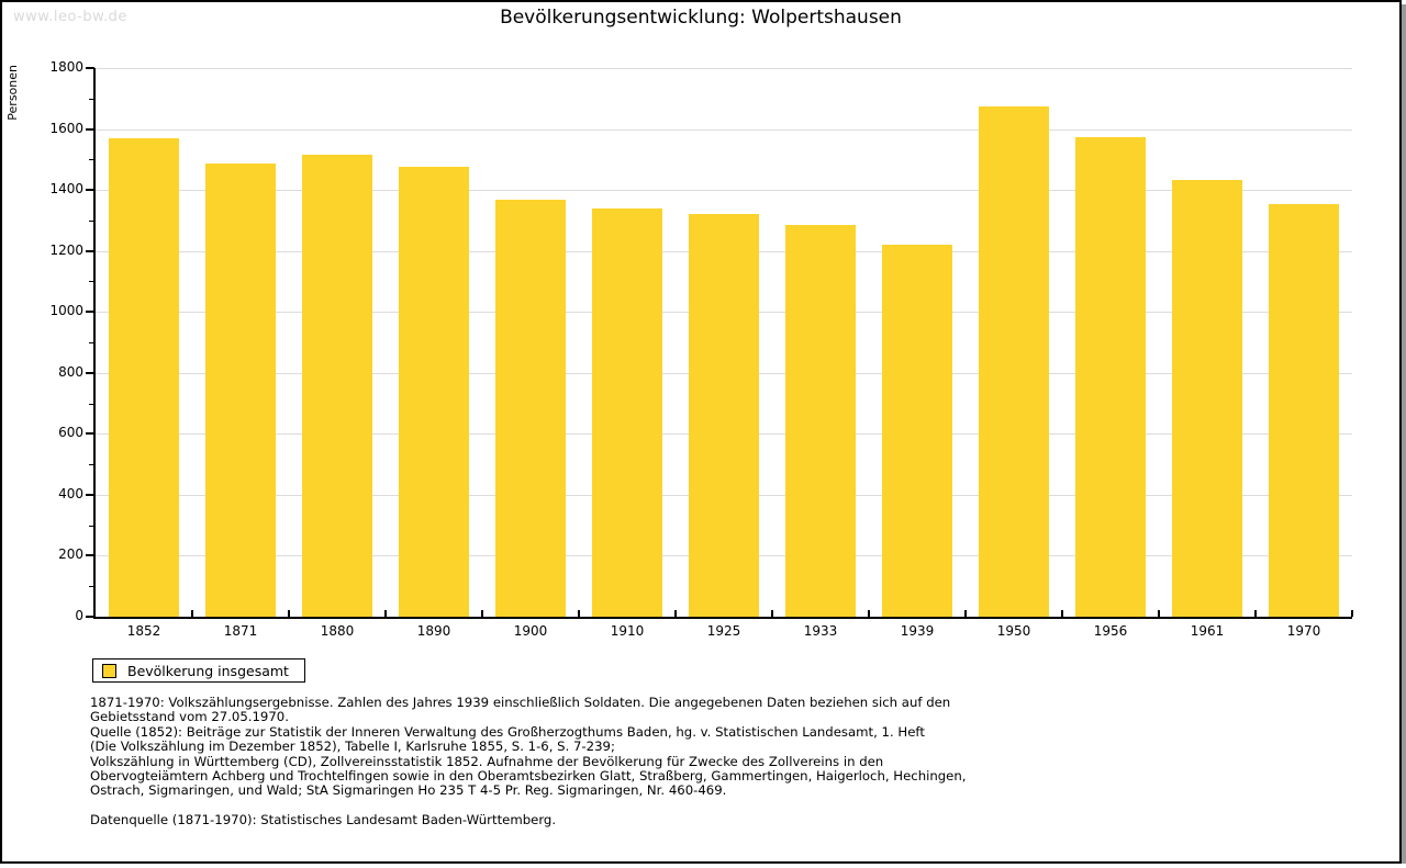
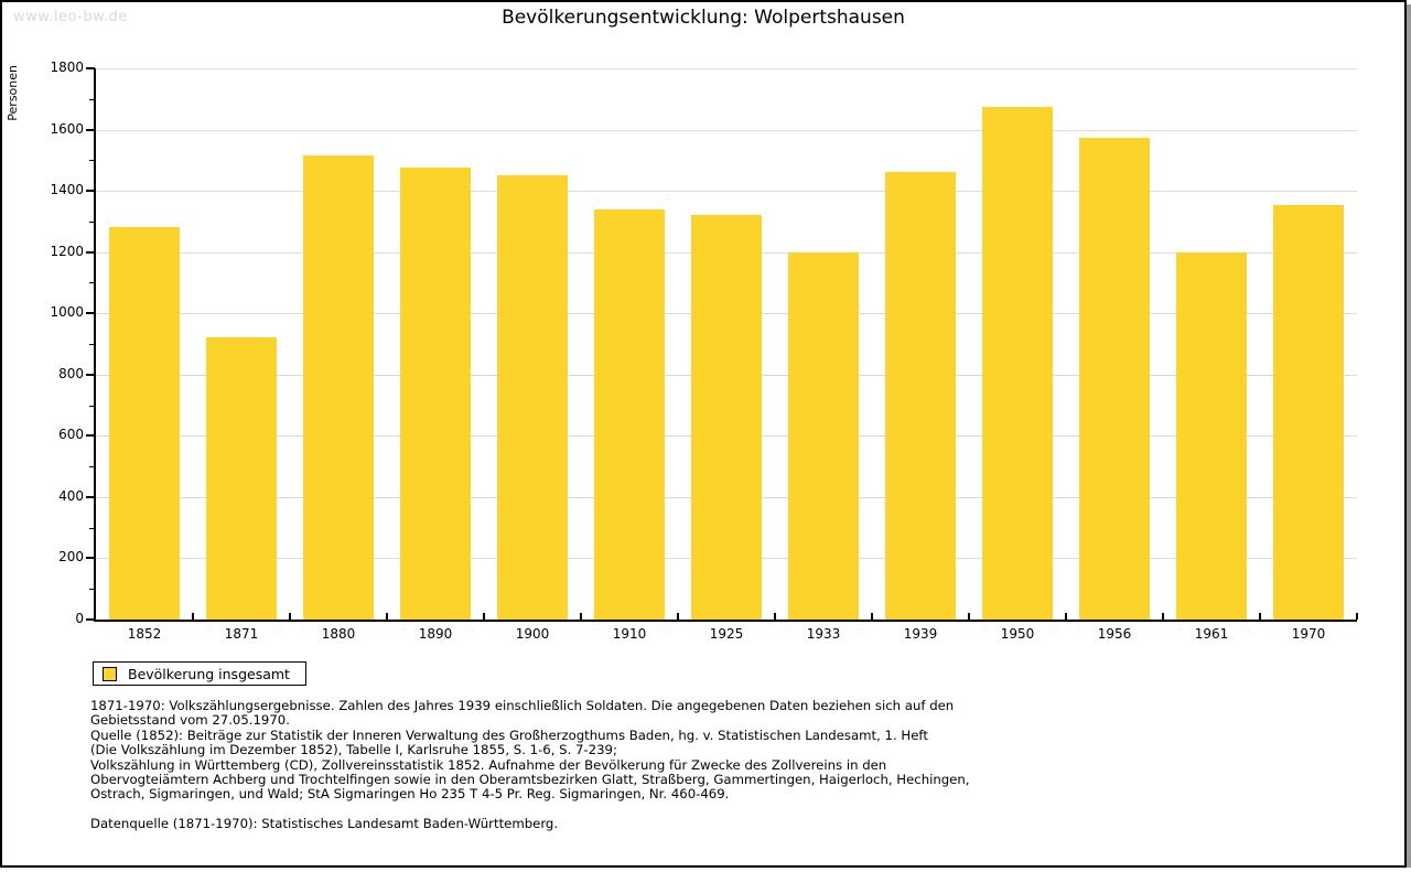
1852: 1570 -> 1280
1871: 1490 -> 920
1900: 1370 -> 1450
1933: 1280 -> 1200
1939: 1220 -> 1460
1961: 1430 -> 1200
